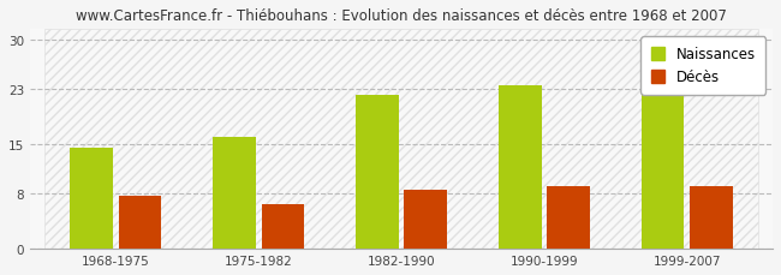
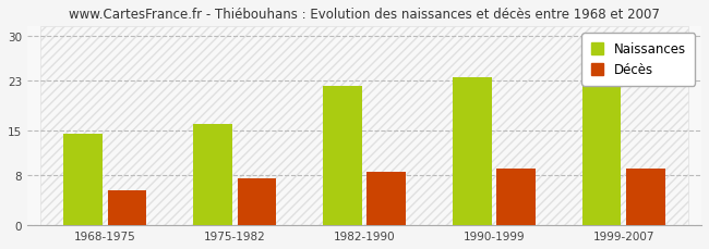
Décès/1968-1975: 7.6 -> 5.5
Décès/1975-1982: 6.4 -> 7.5
